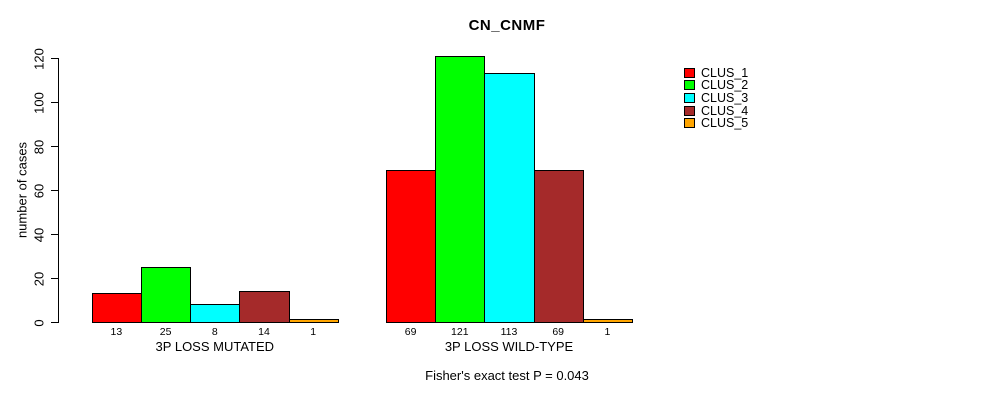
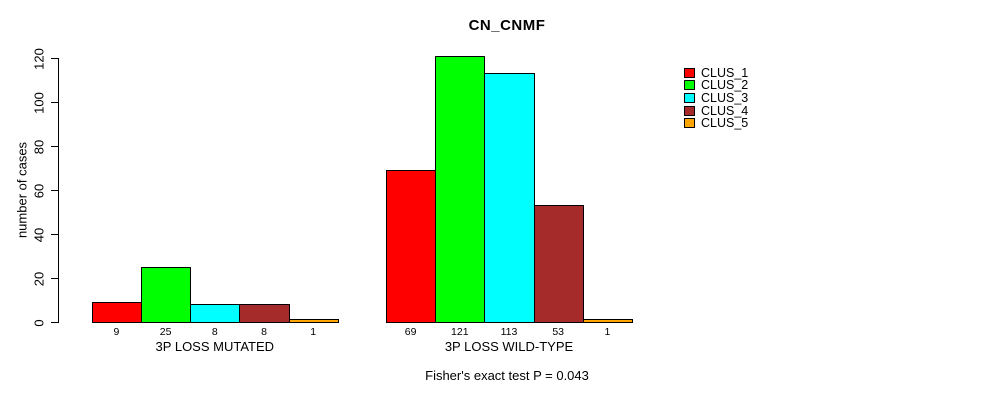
CLUS_1/3P LOSS MUTATED: 13 -> 9
CLUS_4/3P LOSS MUTATED: 14 -> 8
CLUS_4/3P LOSS WILD-TYPE: 69 -> 53
